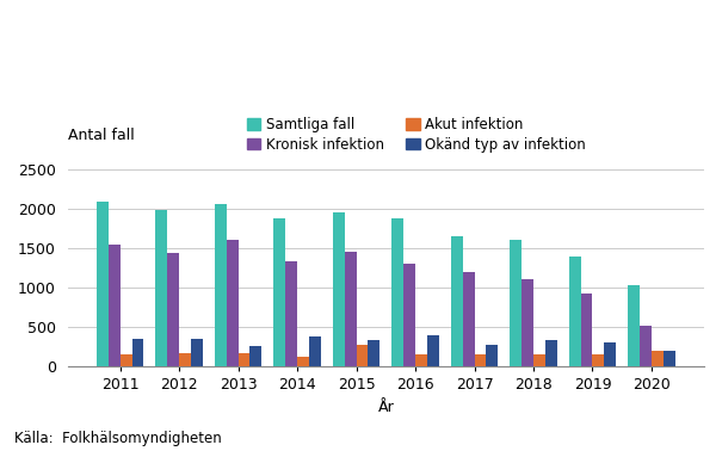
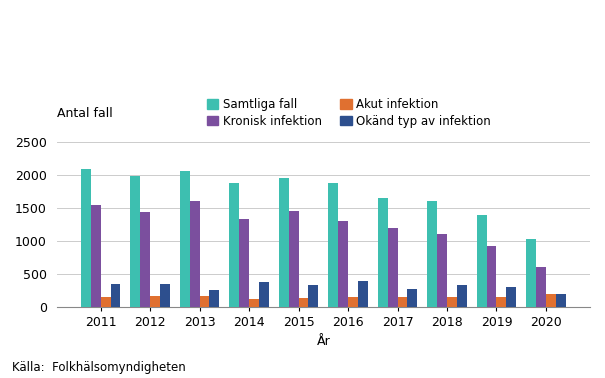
Akut infektion/2015: 280 -> 140
Kronisk infektion/2020: 520 -> 600
